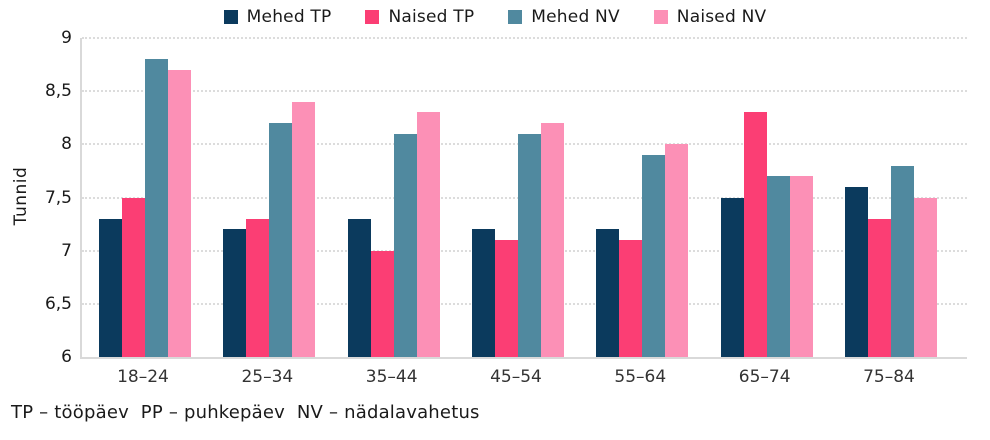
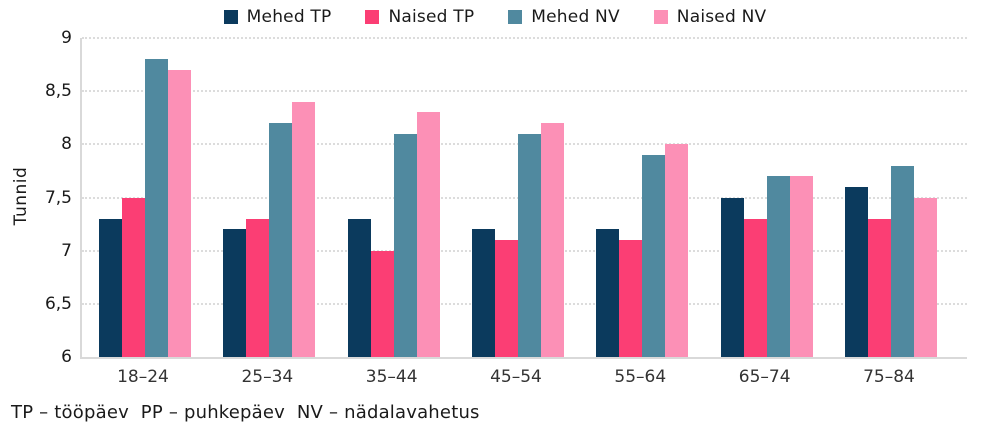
Naised TP/65–74: 8.3 -> 7.3
